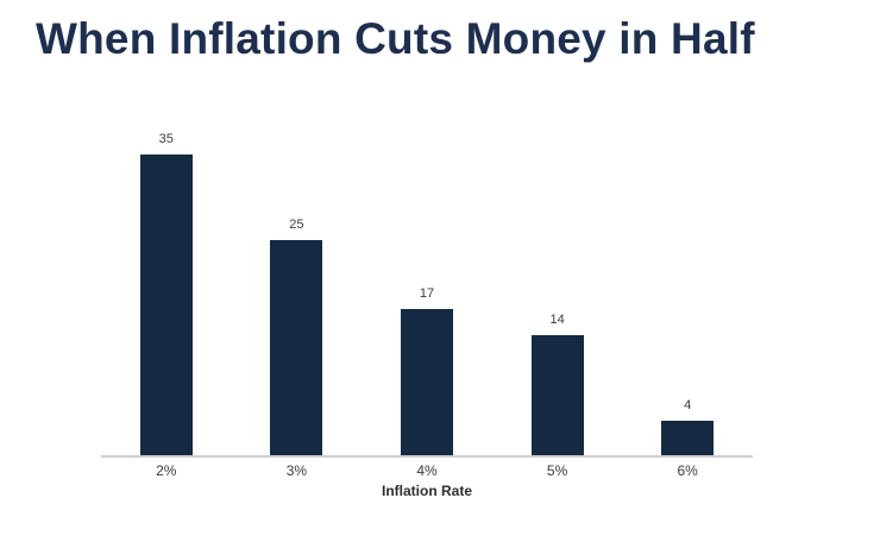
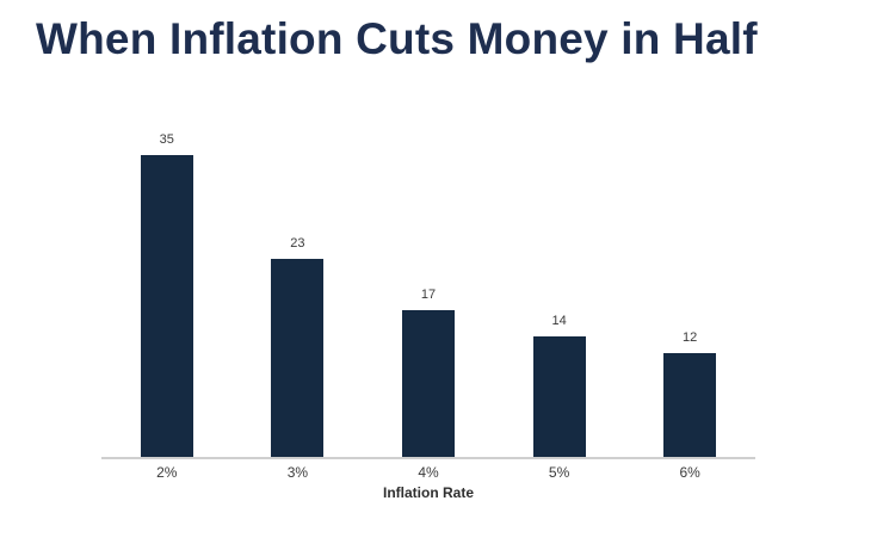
3%: 25 -> 23
6%: 4 -> 12
